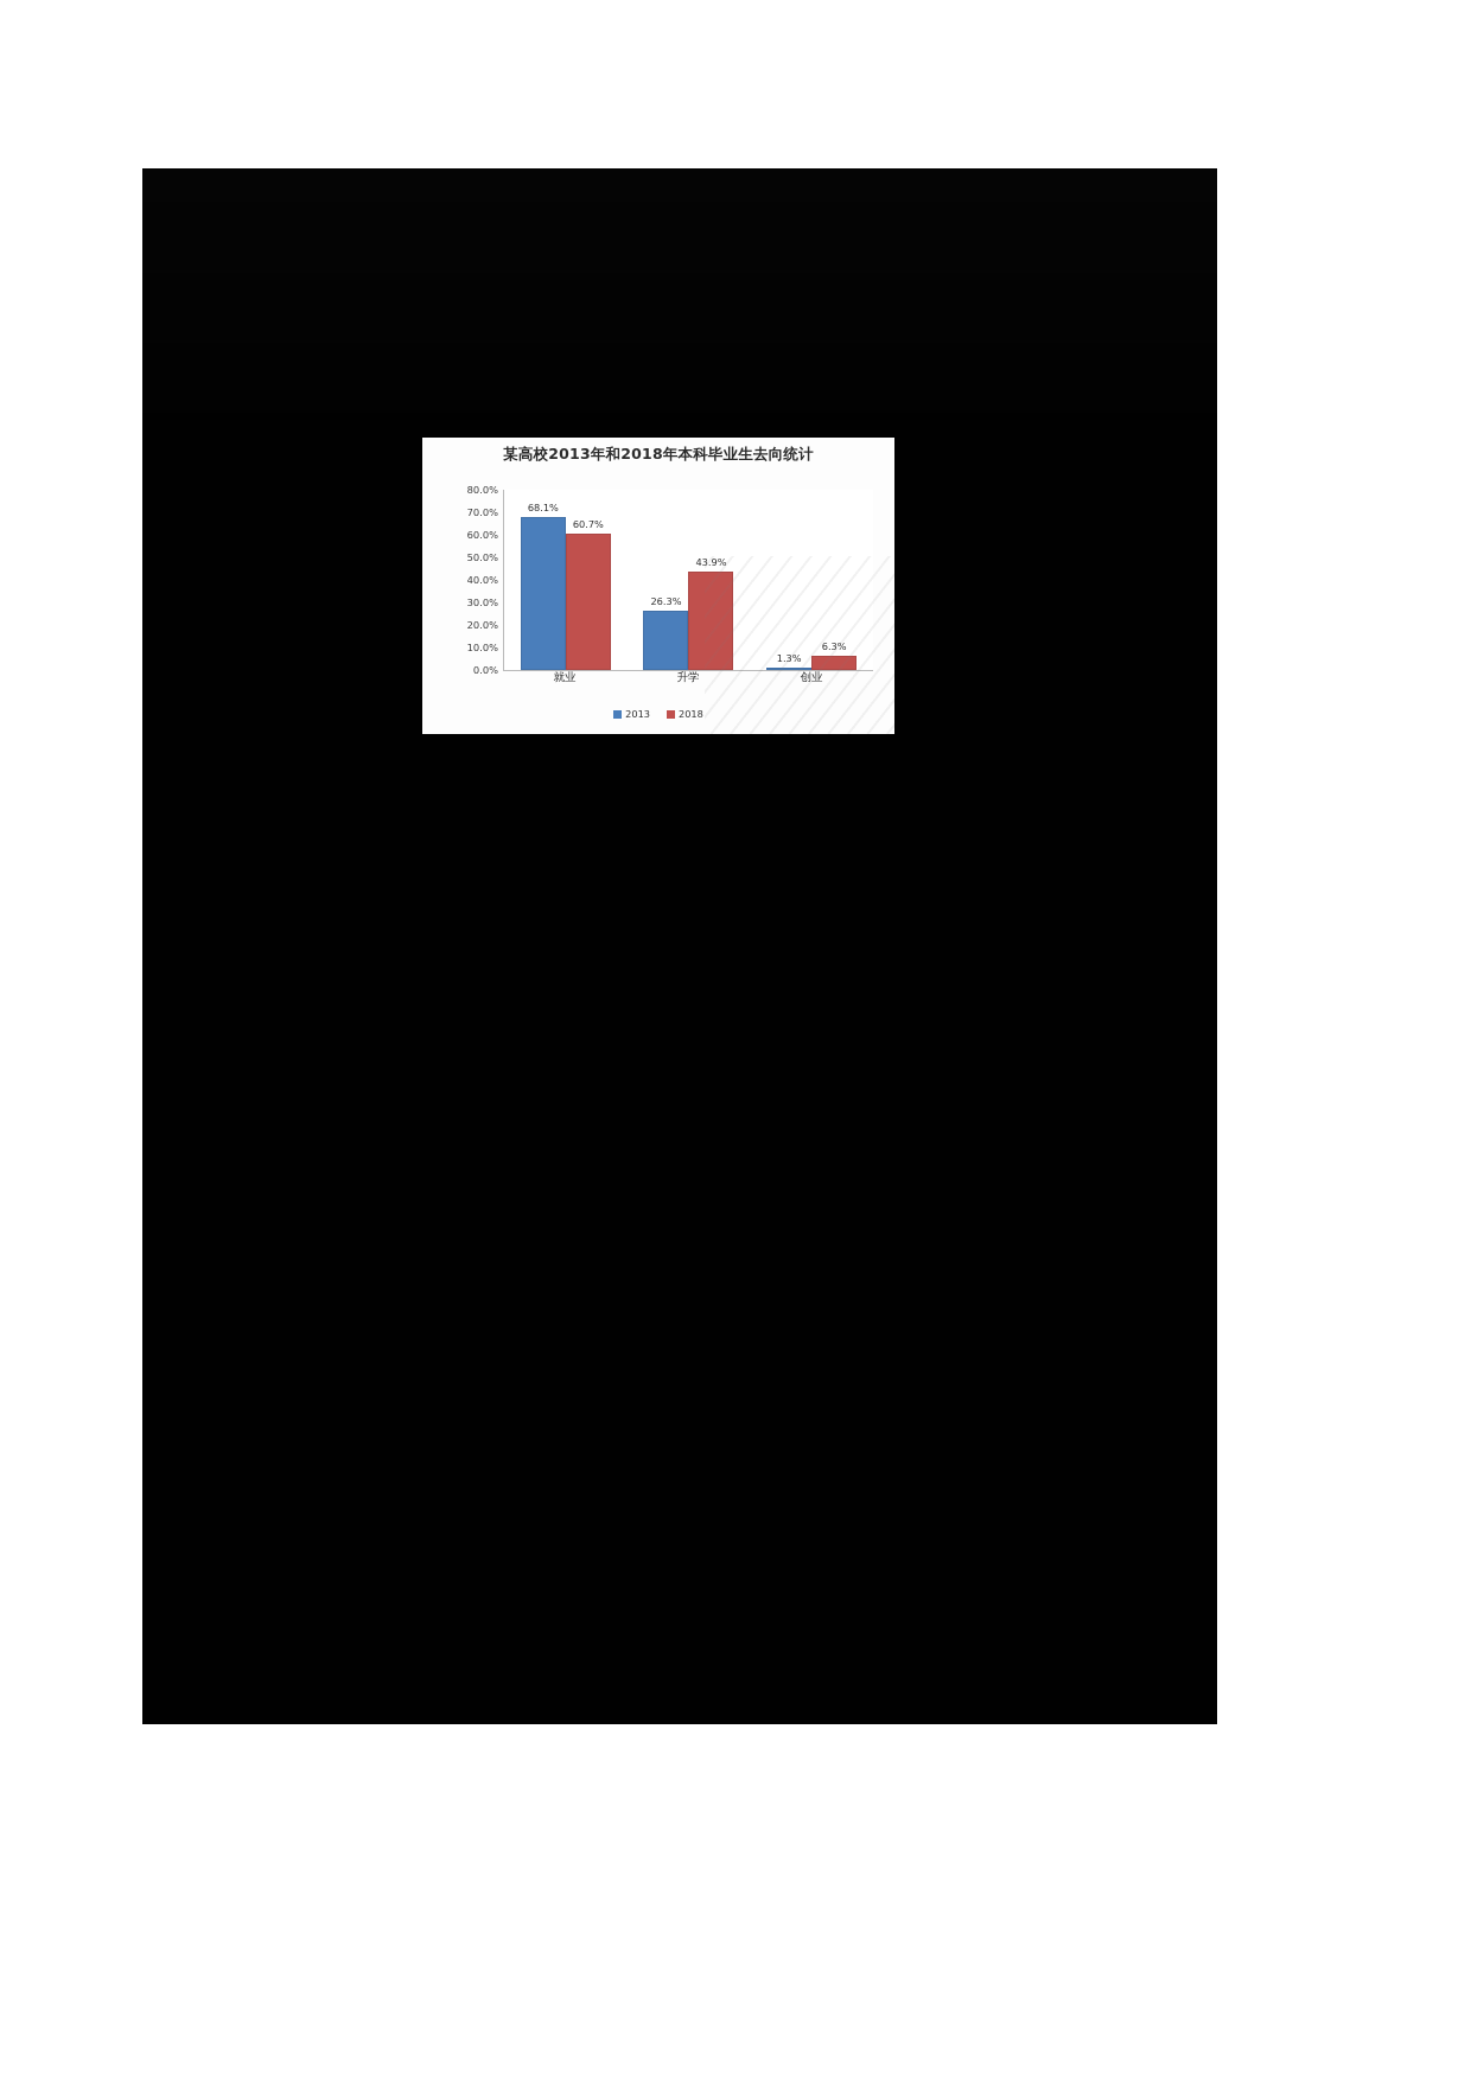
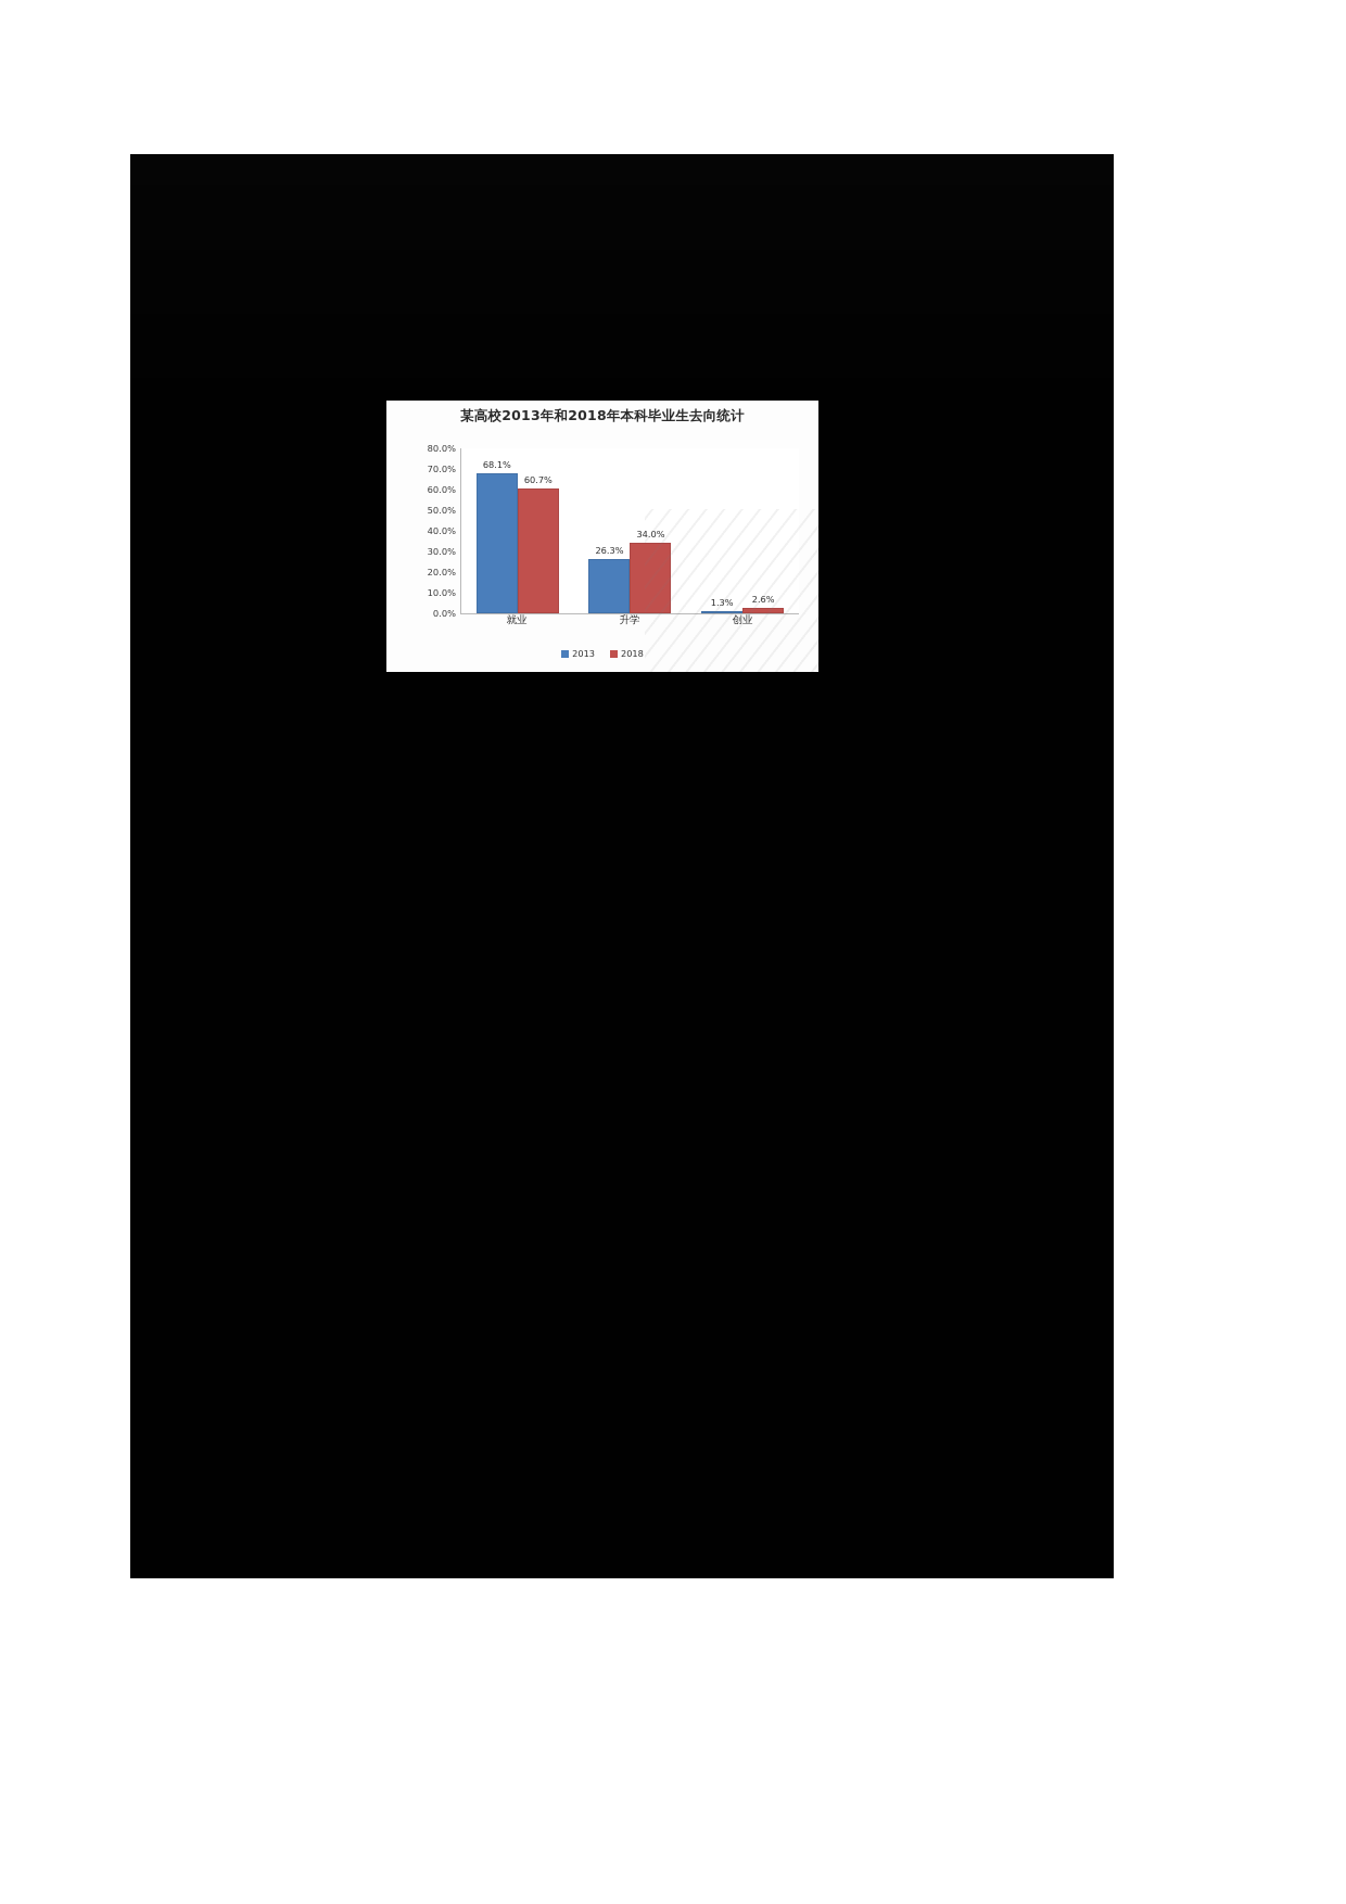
2018/升学: 43.9% -> 34.0%
2018/创业: 6.3% -> 2.6%
